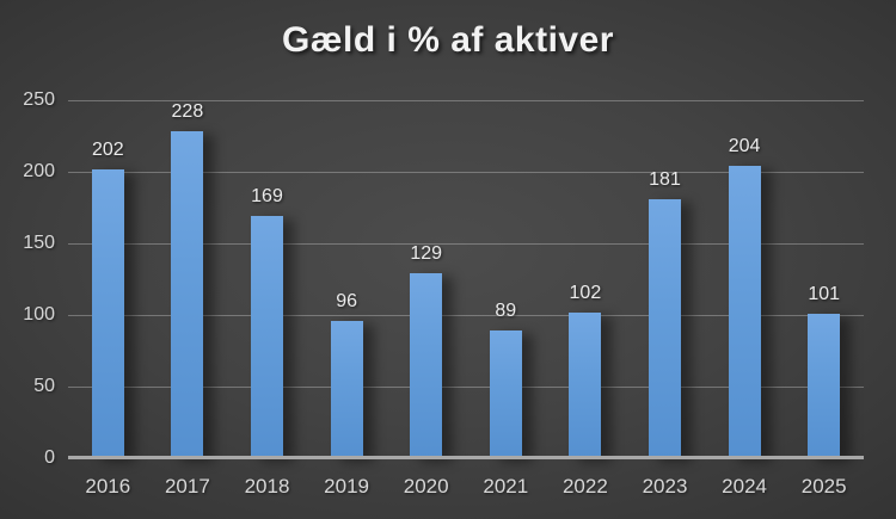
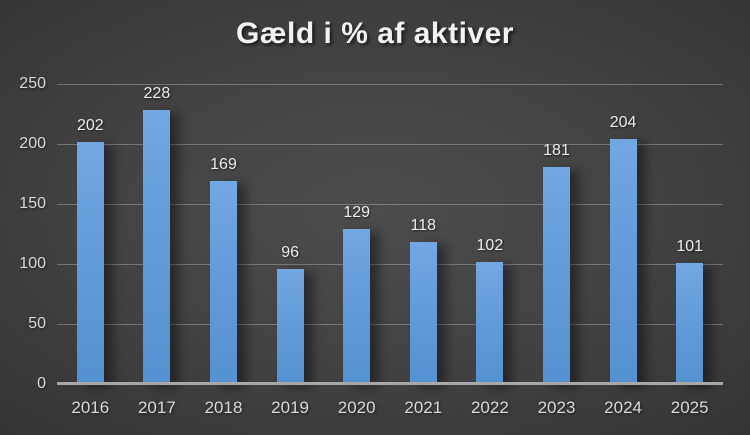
2021: 89 -> 118
